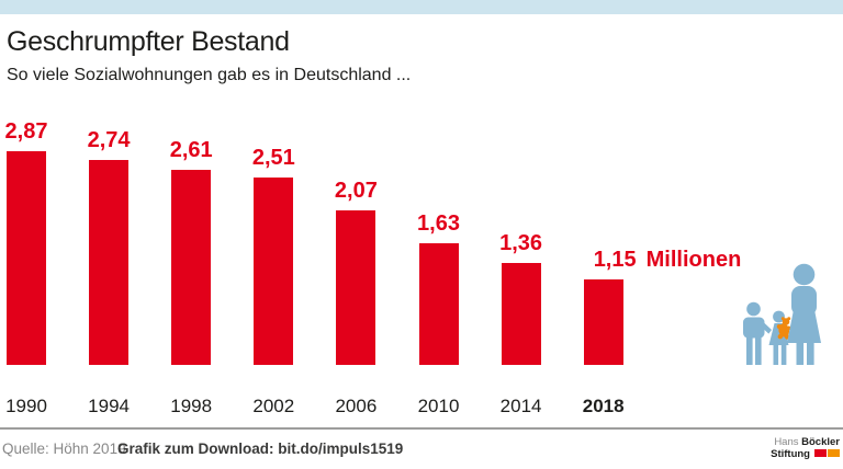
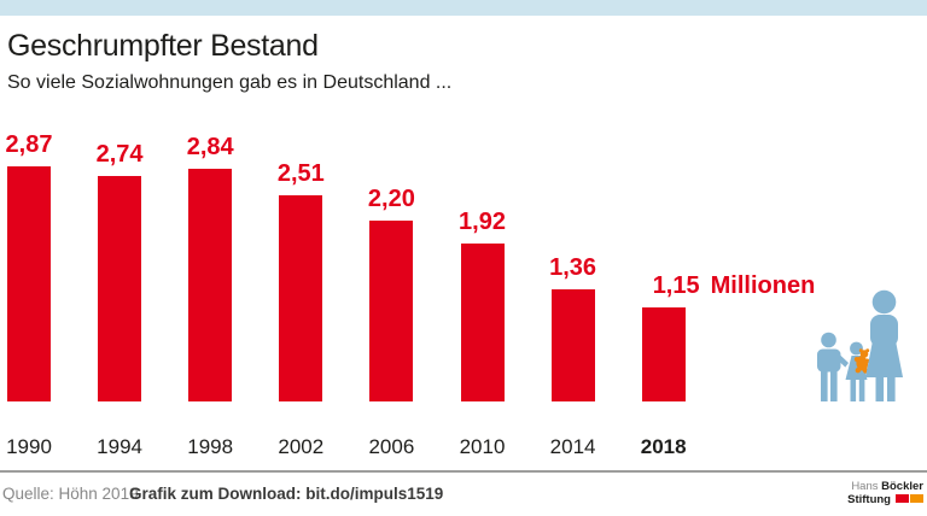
1998: 2,61 -> 2,84
2006: 2,07 -> 2,20
2010: 1,63 -> 1,92
